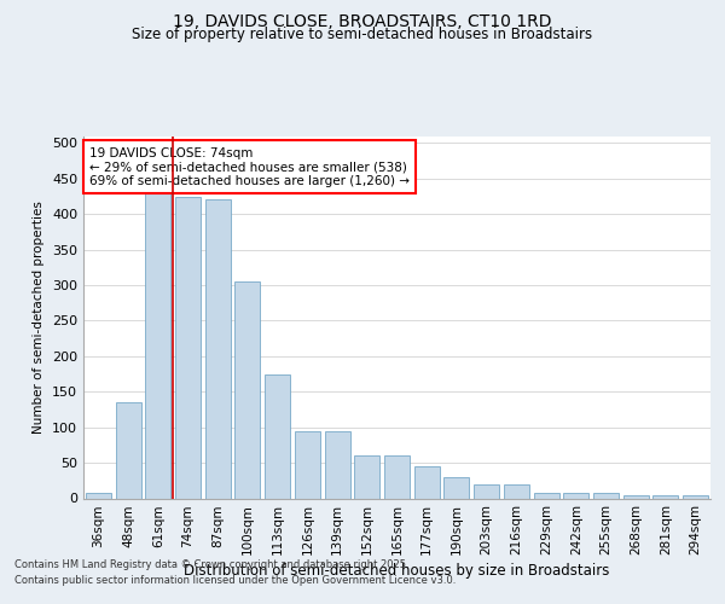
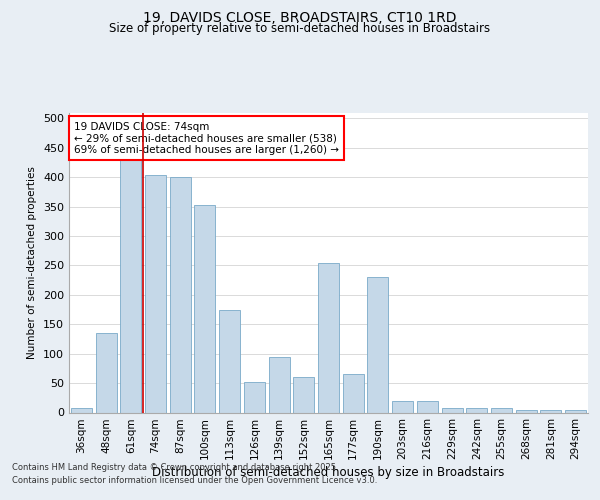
74sqm: 425 -> 404
87sqm: 420 -> 400
100sqm: 305 -> 352
126sqm: 95 -> 52
165sqm: 60 -> 254
177sqm: 45 -> 66
190sqm: 30 -> 230
